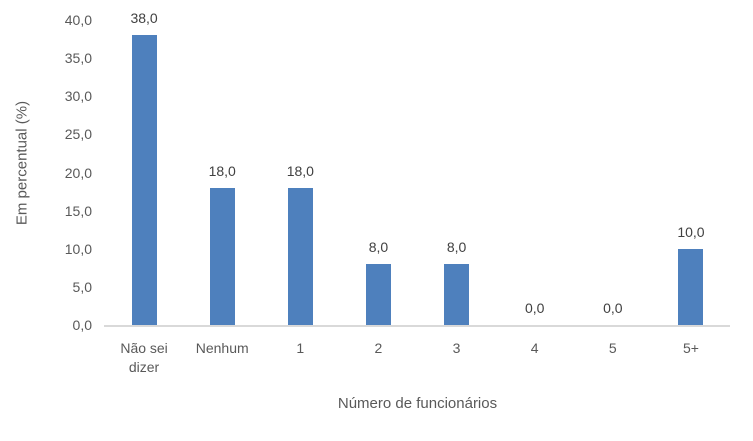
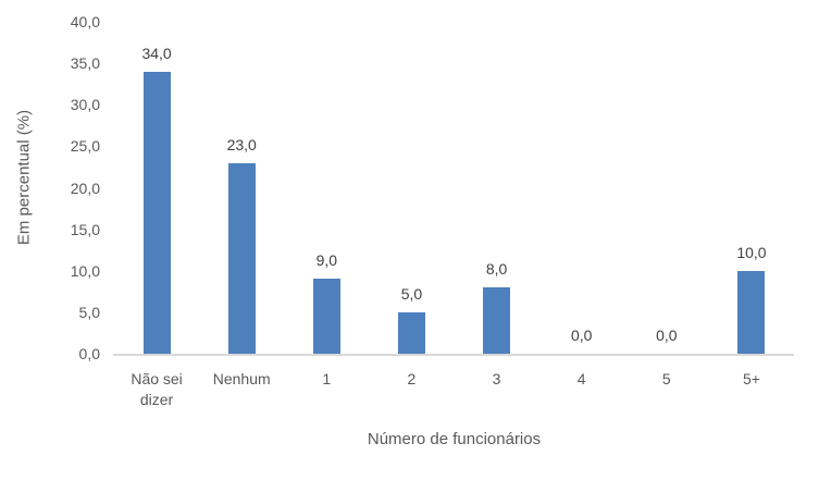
Não sei dizer: 38,0 -> 34,0
Nenhum: 18,0 -> 23,0
1: 18,0 -> 9,0
2: 8,0 -> 5,0
